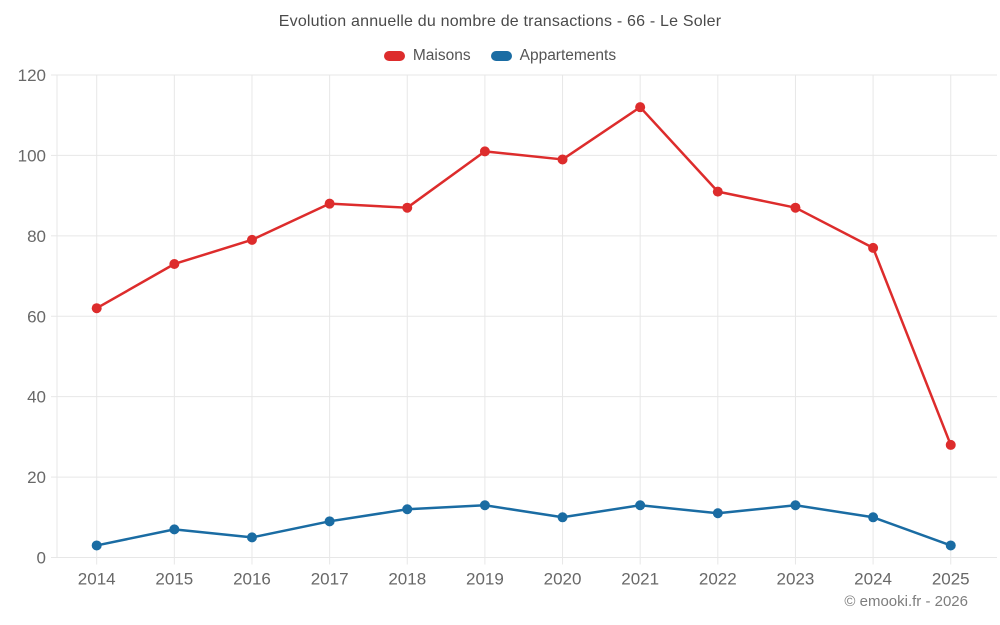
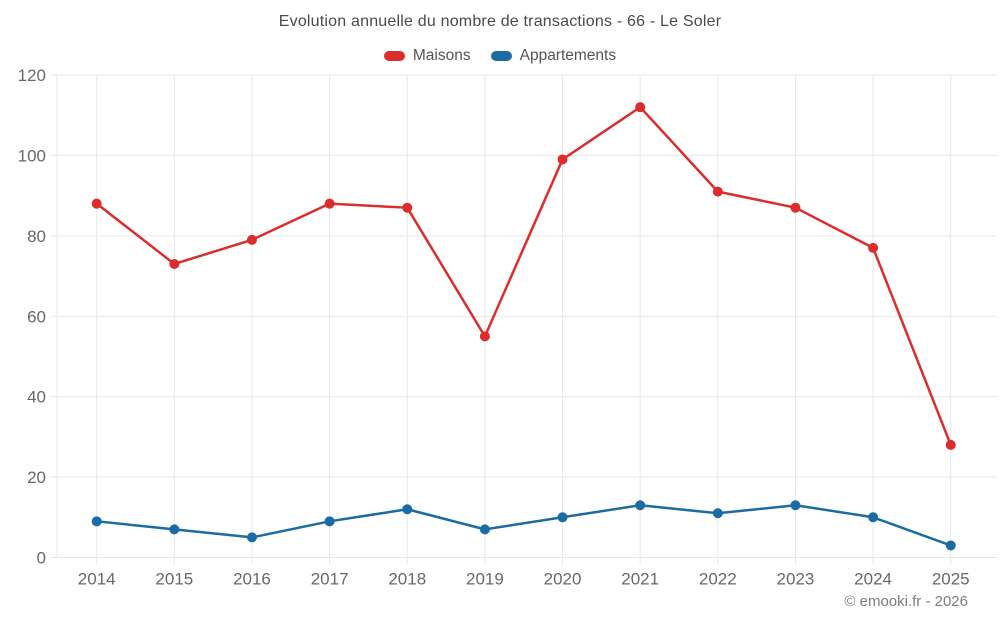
Maisons/2014: 62 -> 88
Appartements/2014: 3 -> 9
Maisons/2019: 101 -> 55
Appartements/2019: 13 -> 7
